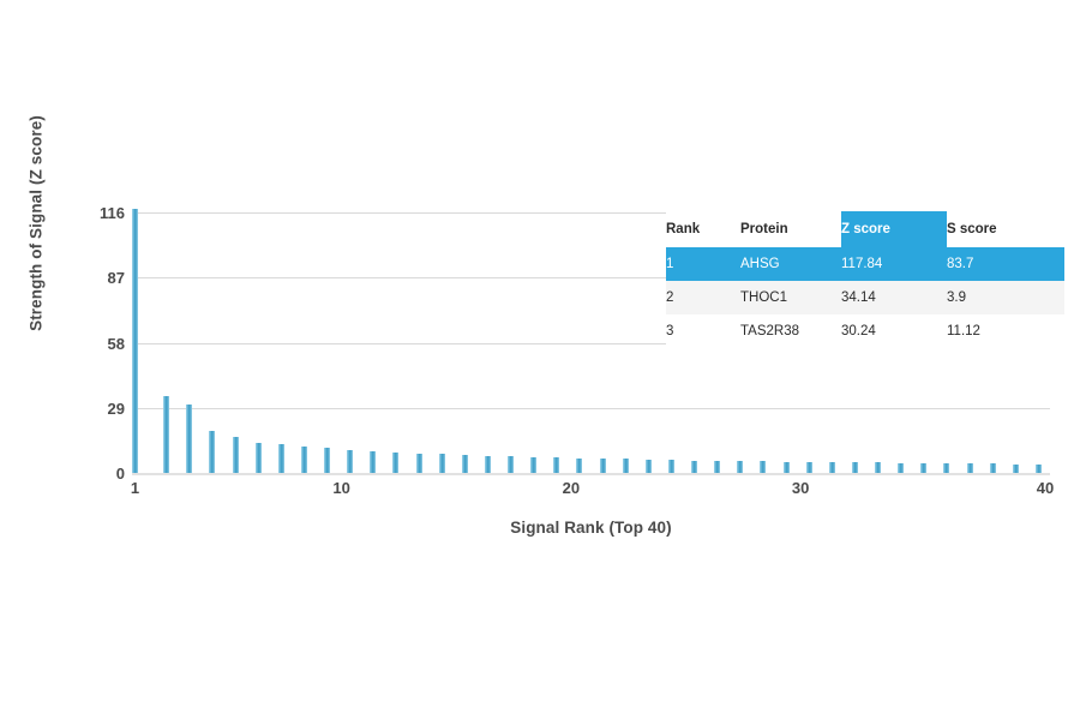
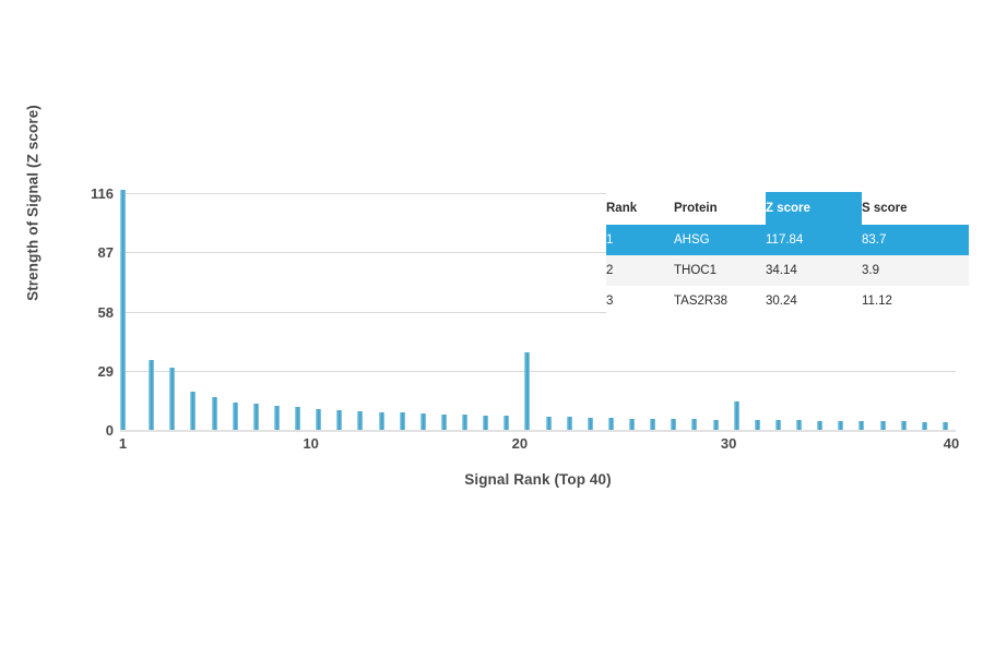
20: 7 -> 38
30: 5 -> 14
